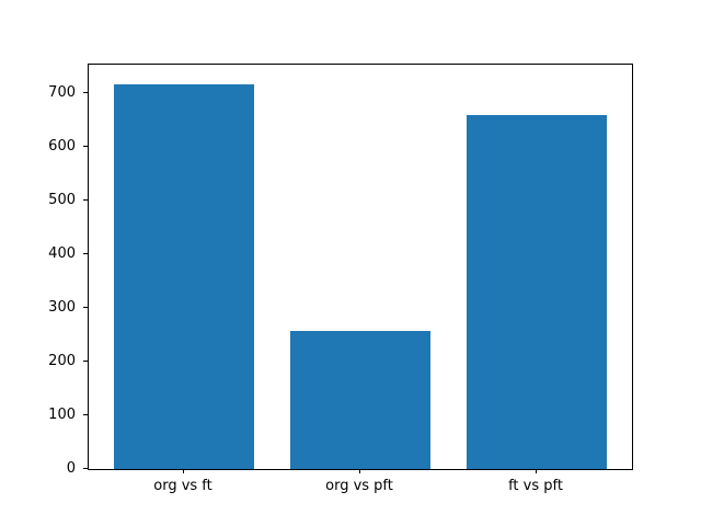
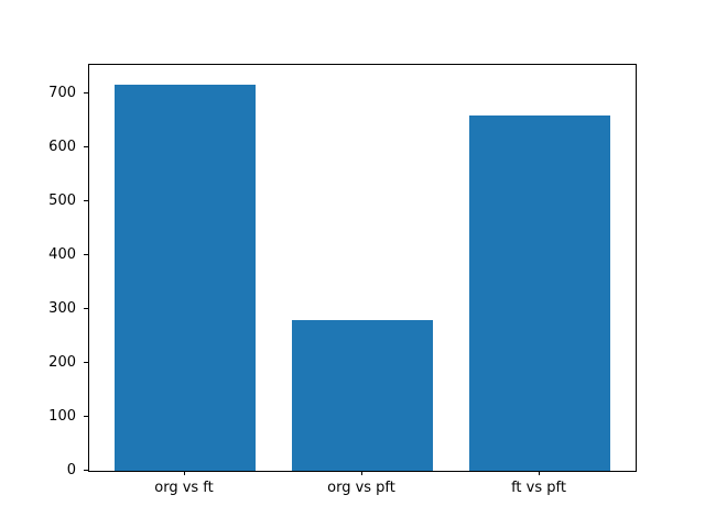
org vs pft: 260 -> 280
